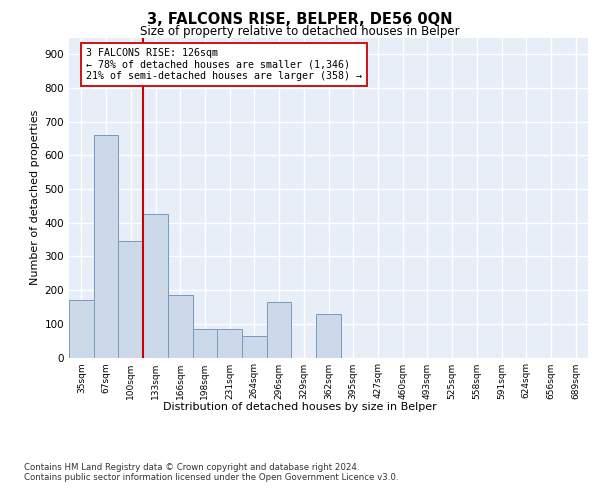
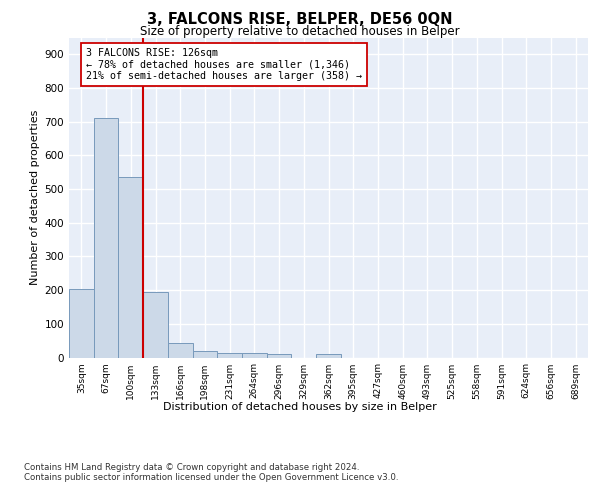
35sqm: 170 -> 202
67sqm: 660 -> 710
100sqm: 345 -> 537
133sqm: 425 -> 195
166sqm: 185 -> 42
198sqm: 85 -> 20
231sqm: 85 -> 14
264sqm: 65 -> 12
296sqm: 165 -> 10
362sqm: 130 -> 9
